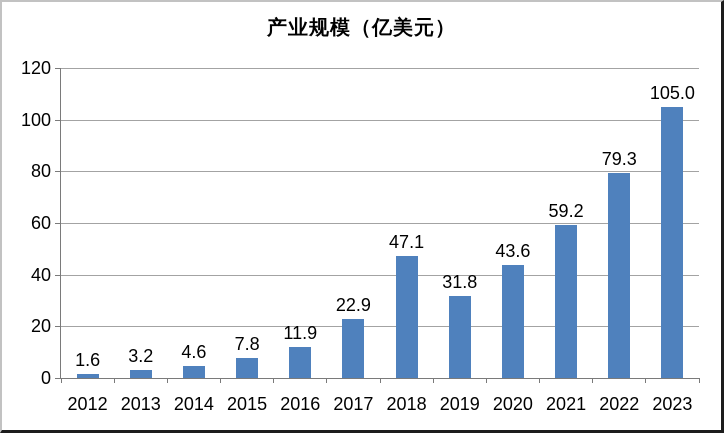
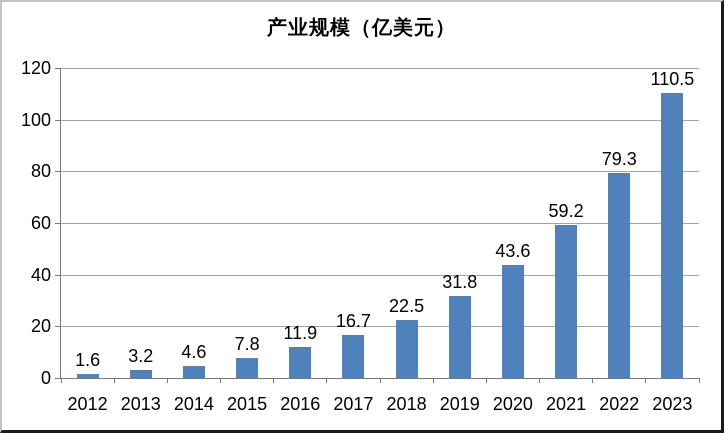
2017: 22.9 -> 16.7
2018: 47.1 -> 22.5
2023: 105.0 -> 110.5
